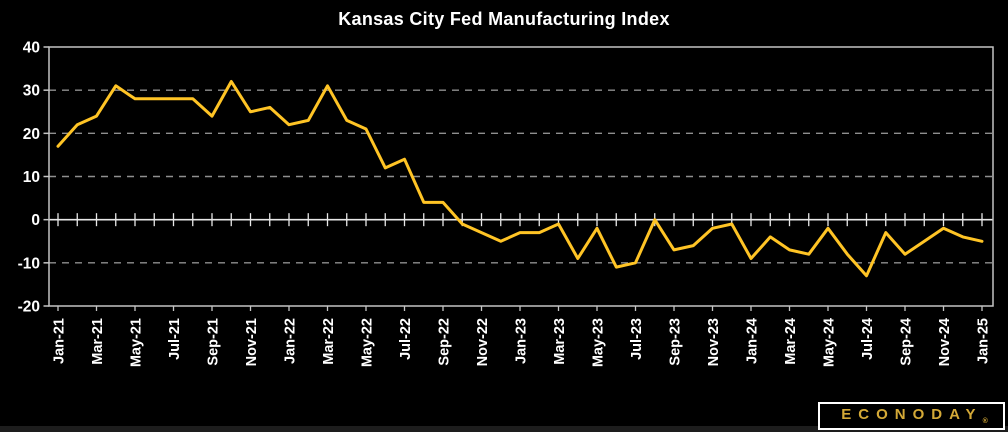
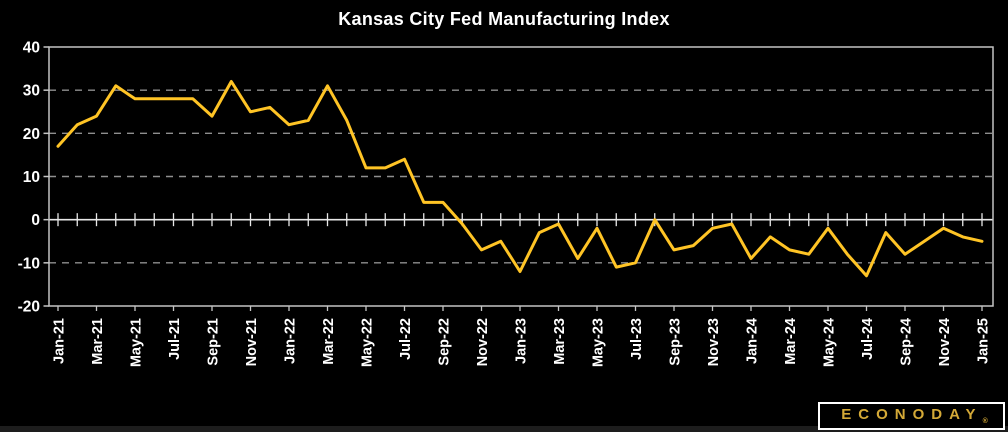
May-22: 21 -> 12
Nov-22: -3 -> -7
Jan-23: -3 -> -12
